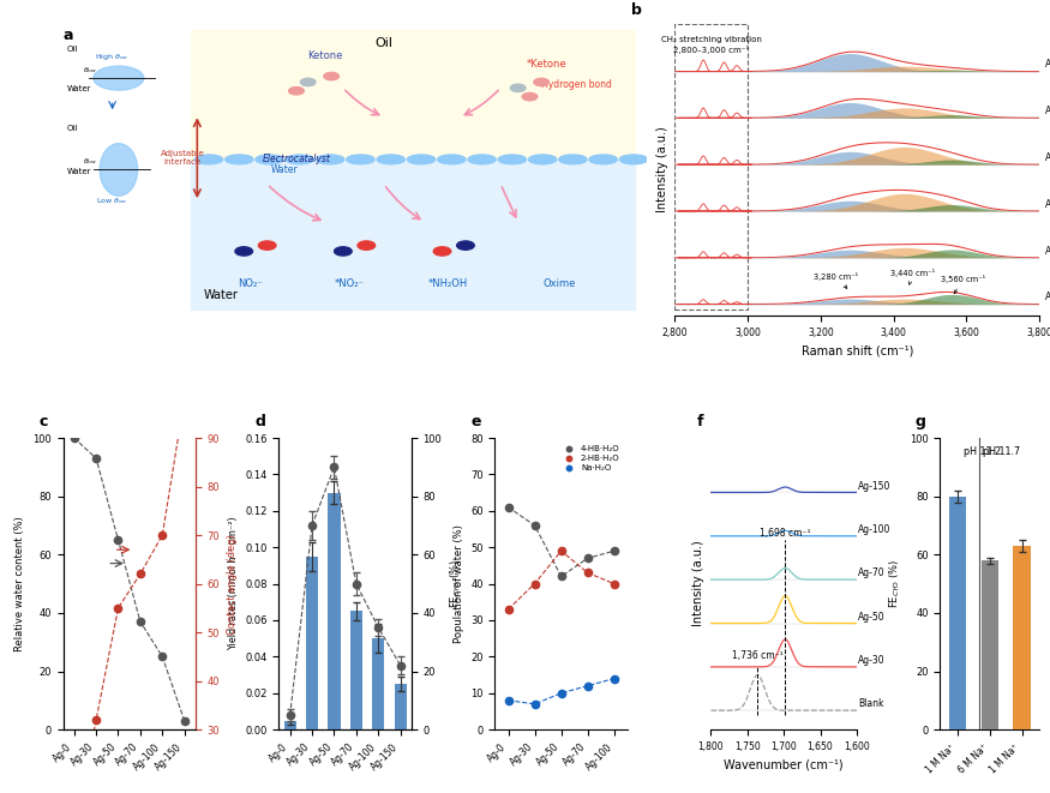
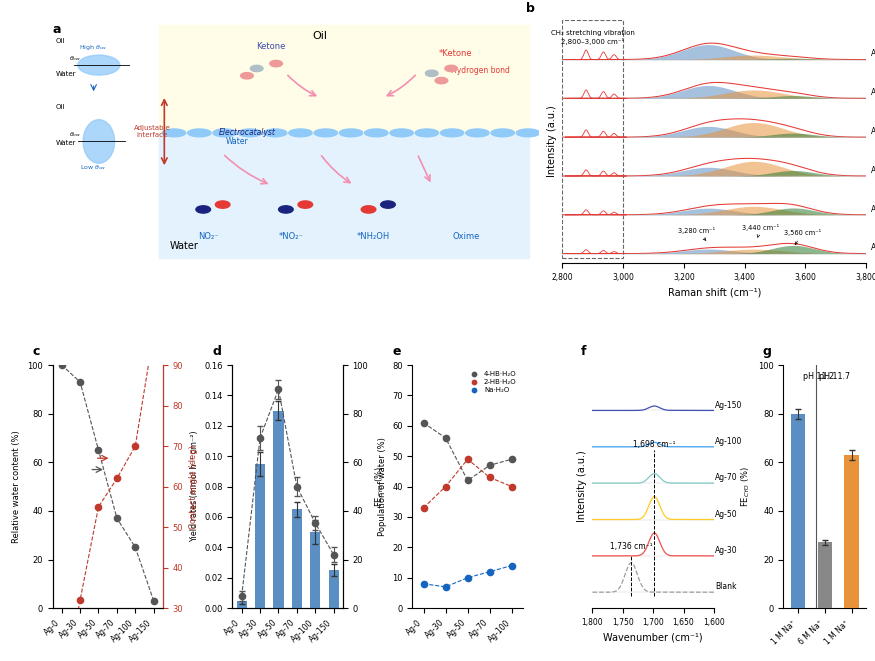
6 M Na⁺: 58 -> 27
